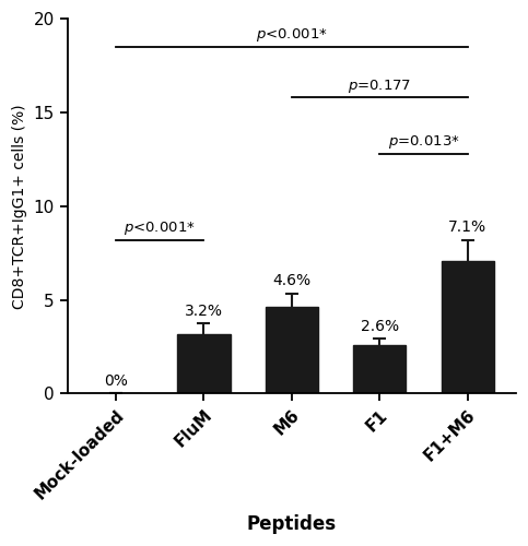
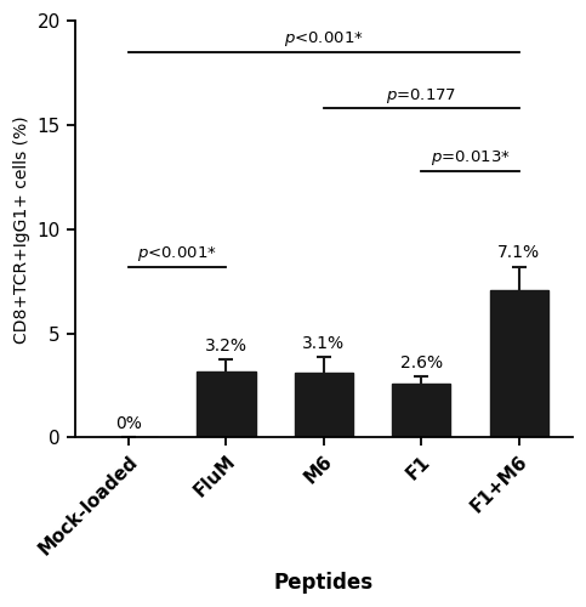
M6: 4.6% -> 3.1%
